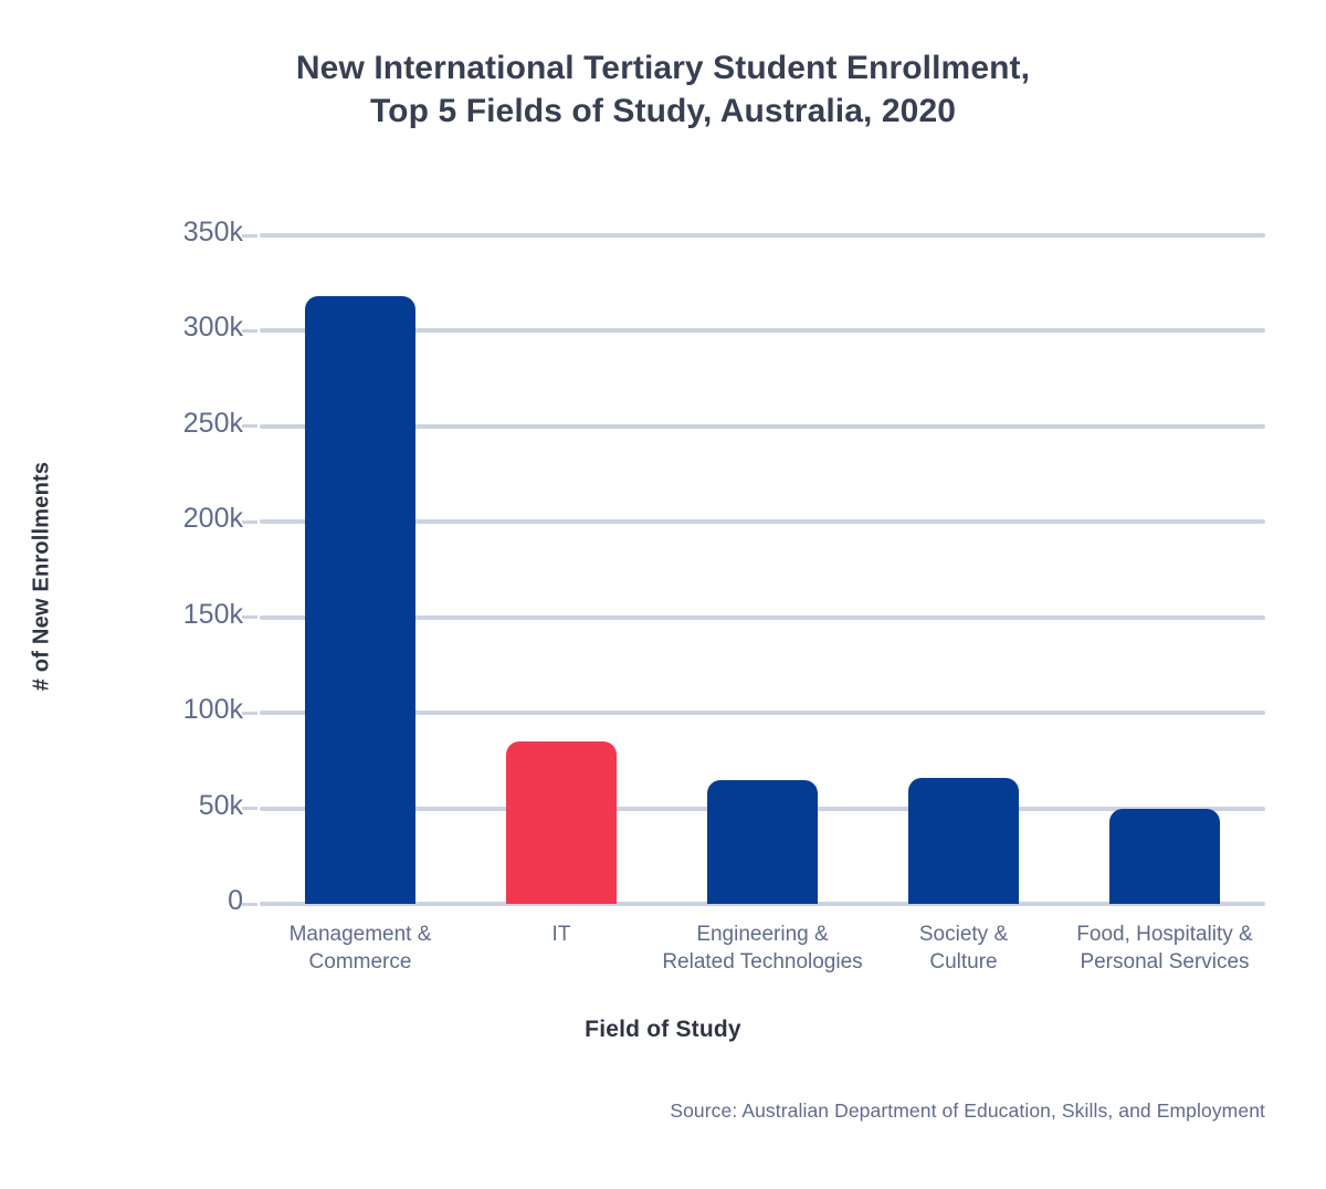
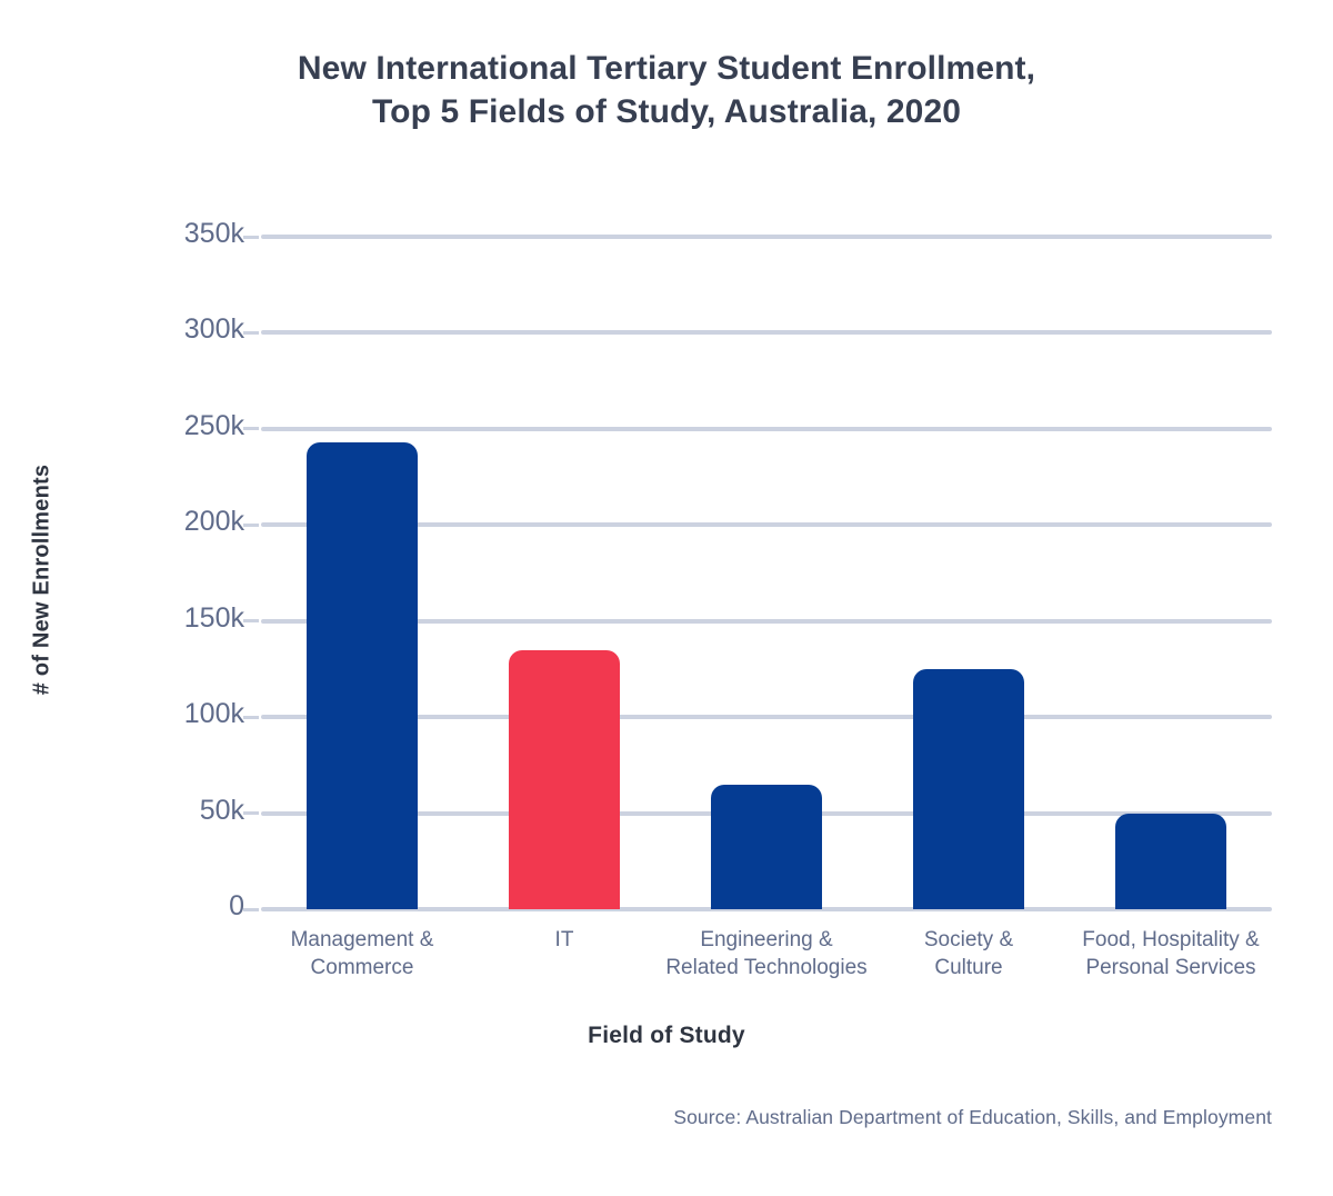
Management & Commerce: 318k -> 243k
IT: 85k -> 135k
Society & Culture: 66k -> 125k
